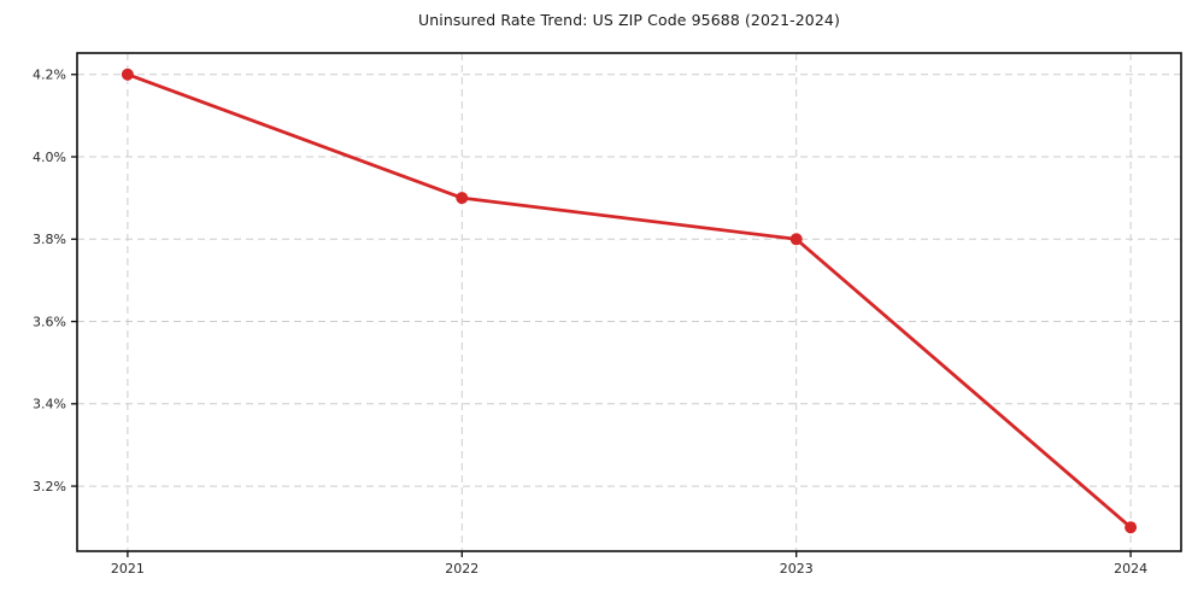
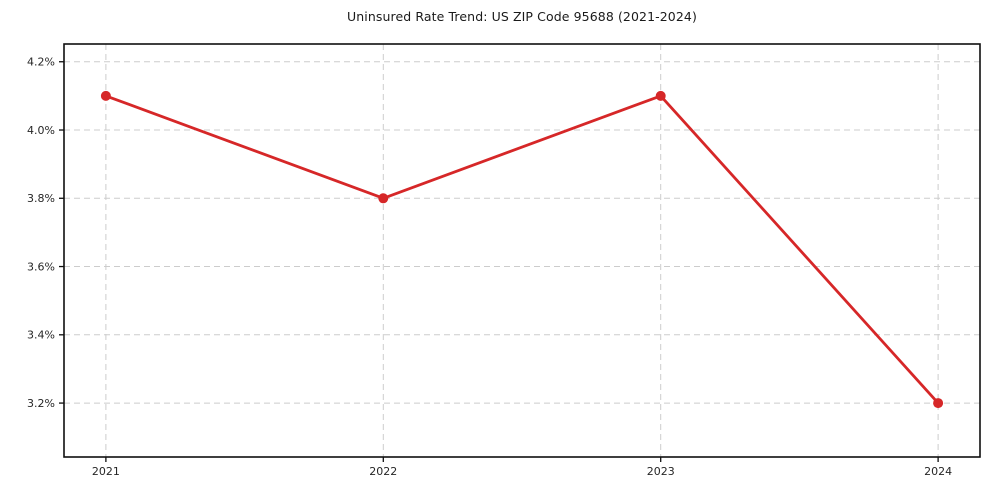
2021: 4.2% -> 4.1%
2022: 3.9% -> 3.8%
2023: 3.8% -> 4.1%
2024: 3.1% -> 3.2%
